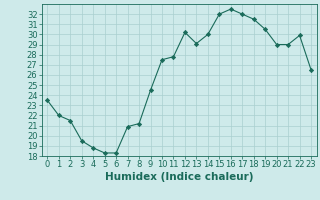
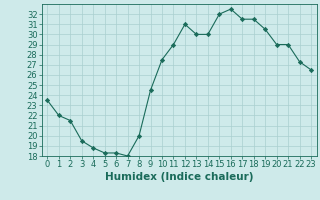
7: 20.9 -> 18.0
8: 21.2 -> 20.0
11: 27.8 -> 29.0
12: 30.2 -> 31.0
13: 29.1 -> 30.0
17: 32.0 -> 31.5
22: 29.9 -> 27.3
